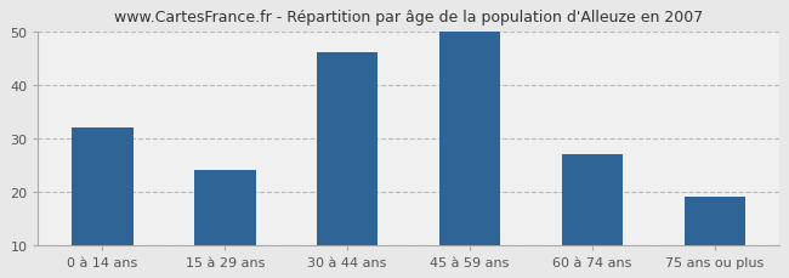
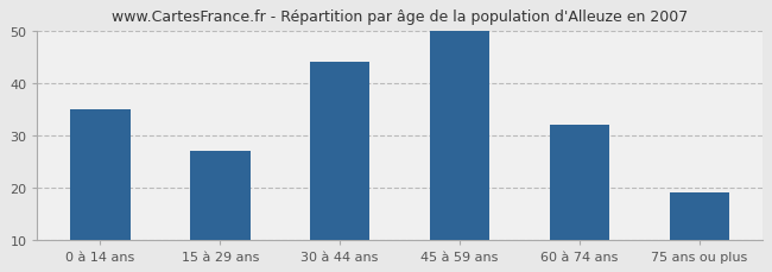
0 à 14 ans: 32 -> 35
15 à 29 ans: 24 -> 27
30 à 44 ans: 46 -> 44
60 à 74 ans: 27 -> 32
